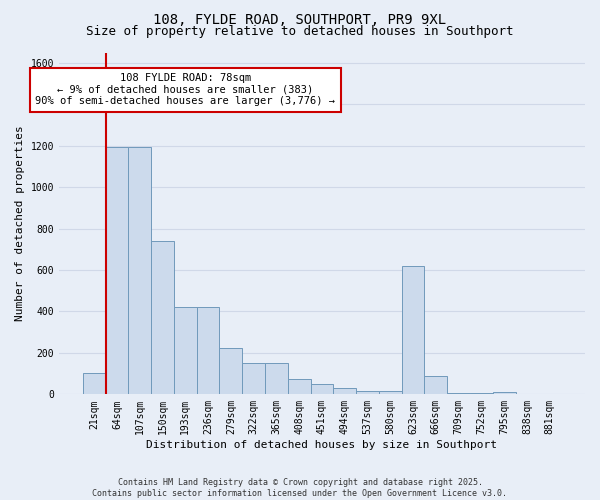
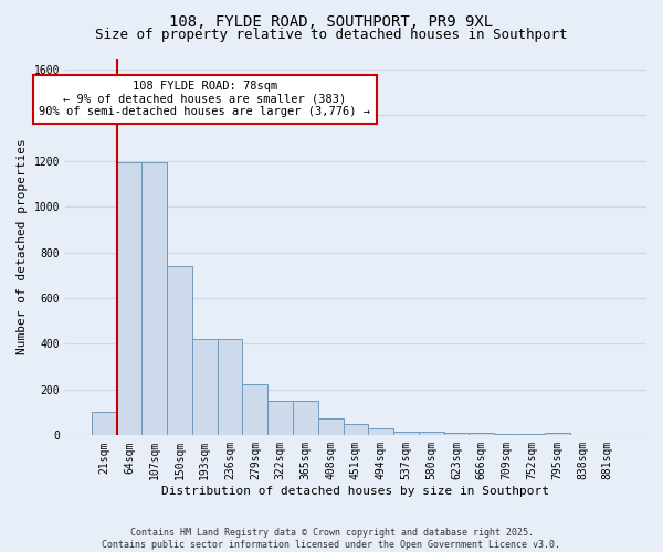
623sqm: 620 -> 10
666sqm: 90 -> 10
